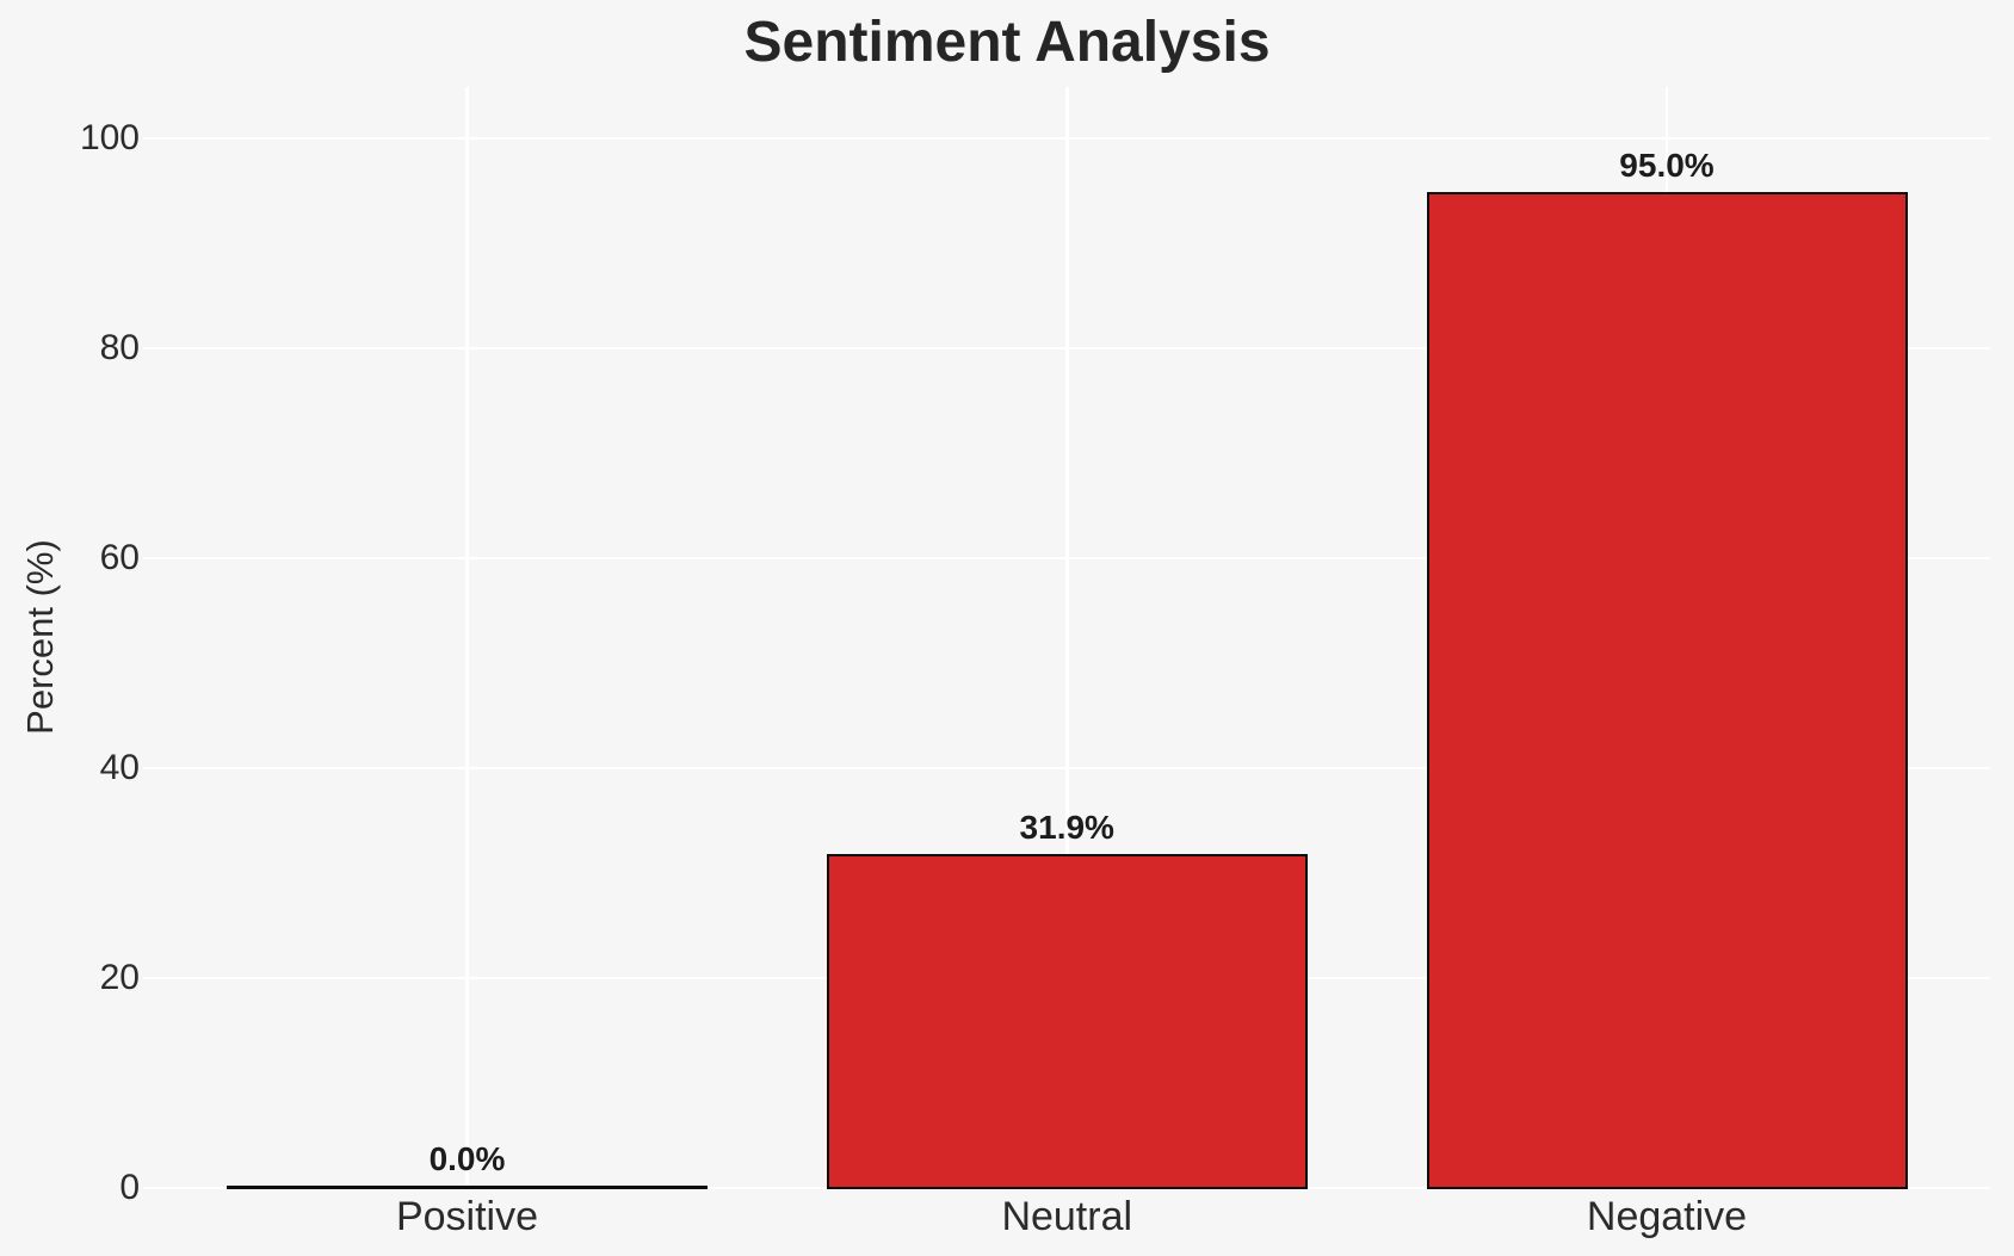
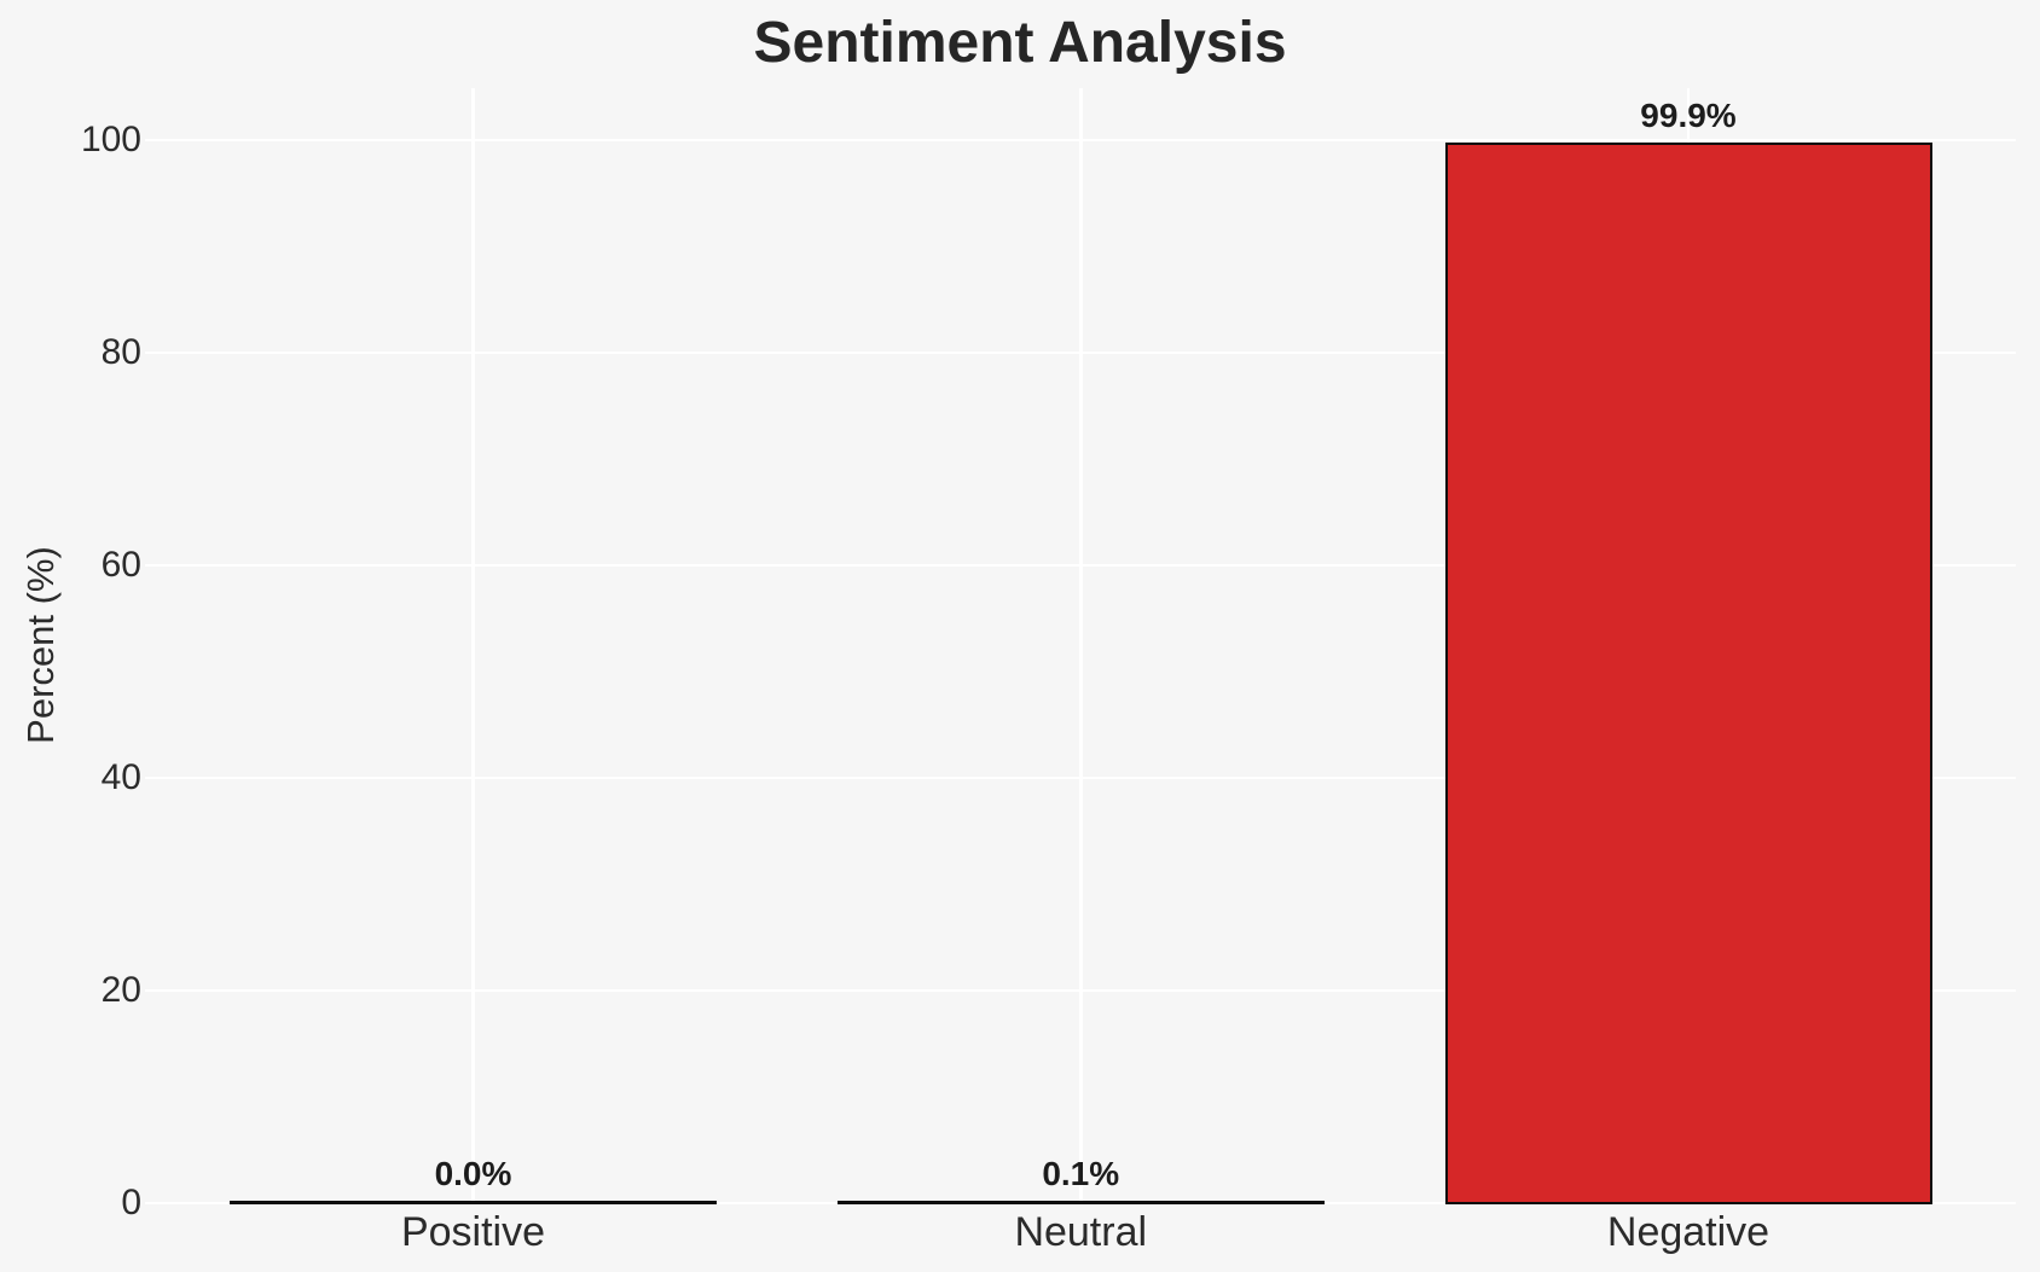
Neutral: 31.9% -> 0.1%
Negative: 95.0% -> 99.9%
